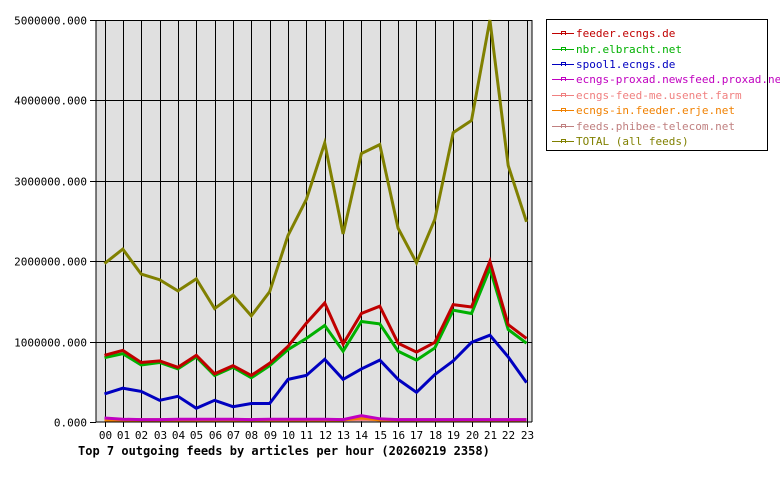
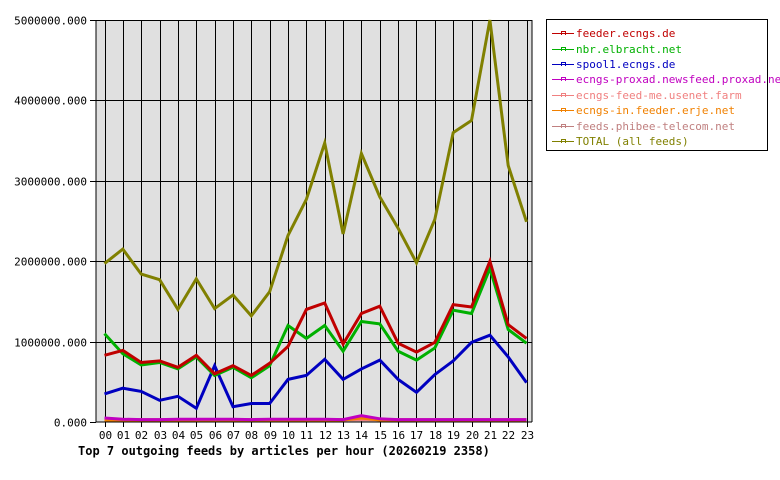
nbr.elbracht.net/00: 800000 -> 1100000
TOTAL (all feeds)/04: 1600000 -> 1400000
spool1.ecngs.de/06: 300000 -> 700000
nbr.elbracht.net/10: 900000 -> 1200000
feeder.ecngs.de/11: 1200000 -> 1400000
TOTAL (all feeds)/15: 3400000 -> 2800000
